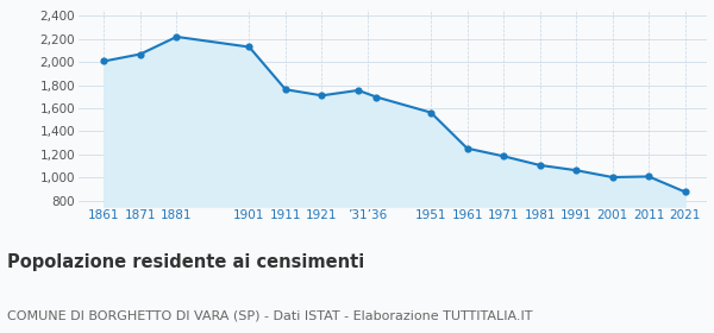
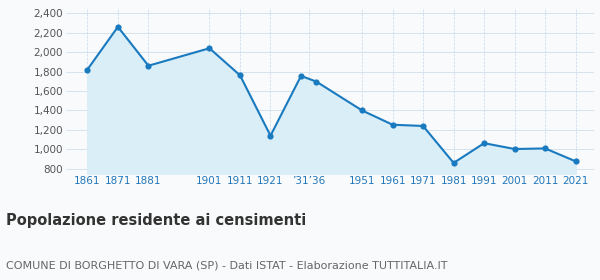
1861: 2,010 -> 1,820
1871: 2,070 -> 2,260
1881: 2,220 -> 1,860
1901: 2,130 -> 2,040
1921: 1,710 -> 1,140
1951: 1,560 -> 1,400
1971: 1,180 -> 1,240
1981: 1,110 -> 860
